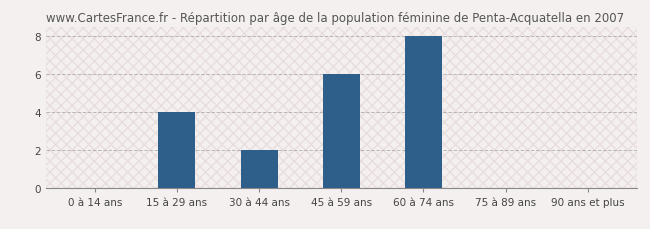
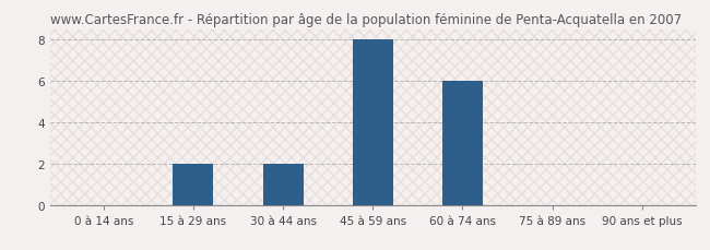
15 à 29 ans: 4 -> 2
45 à 59 ans: 6 -> 8
60 à 74 ans: 8 -> 6
